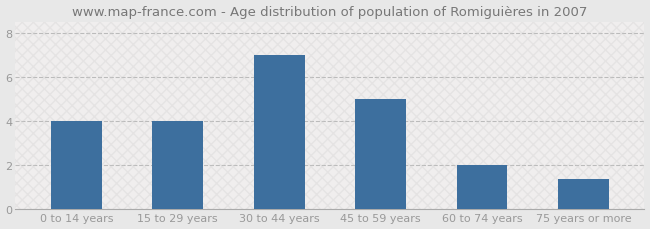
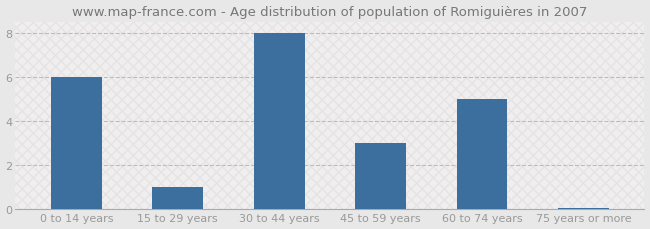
0 to 14 years: 4.00 -> 6.00
15 to 29 years: 4.00 -> 1.00
30 to 44 years: 7.00 -> 8.00
45 to 59 years: 5.00 -> 3.00
60 to 74 years: 2.00 -> 5.00
75 years or more: 1.35 -> 0.07
